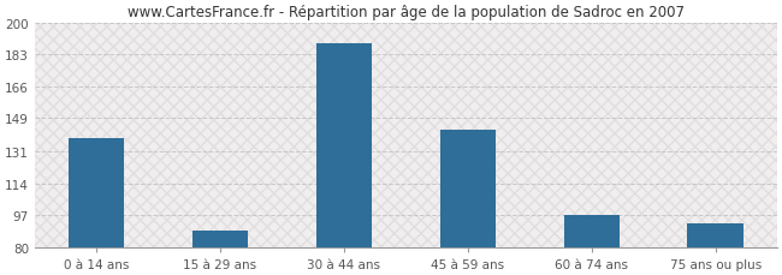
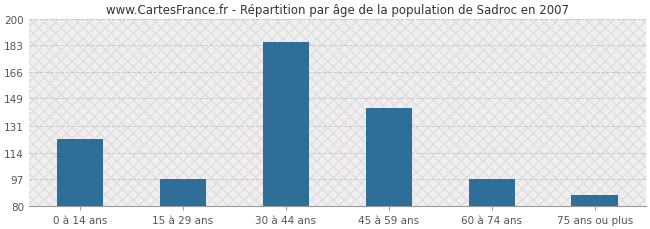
0 à 14 ans: 138 -> 123
15 à 29 ans: 89 -> 97
30 à 44 ans: 189 -> 185
75 ans ou plus: 93 -> 87
